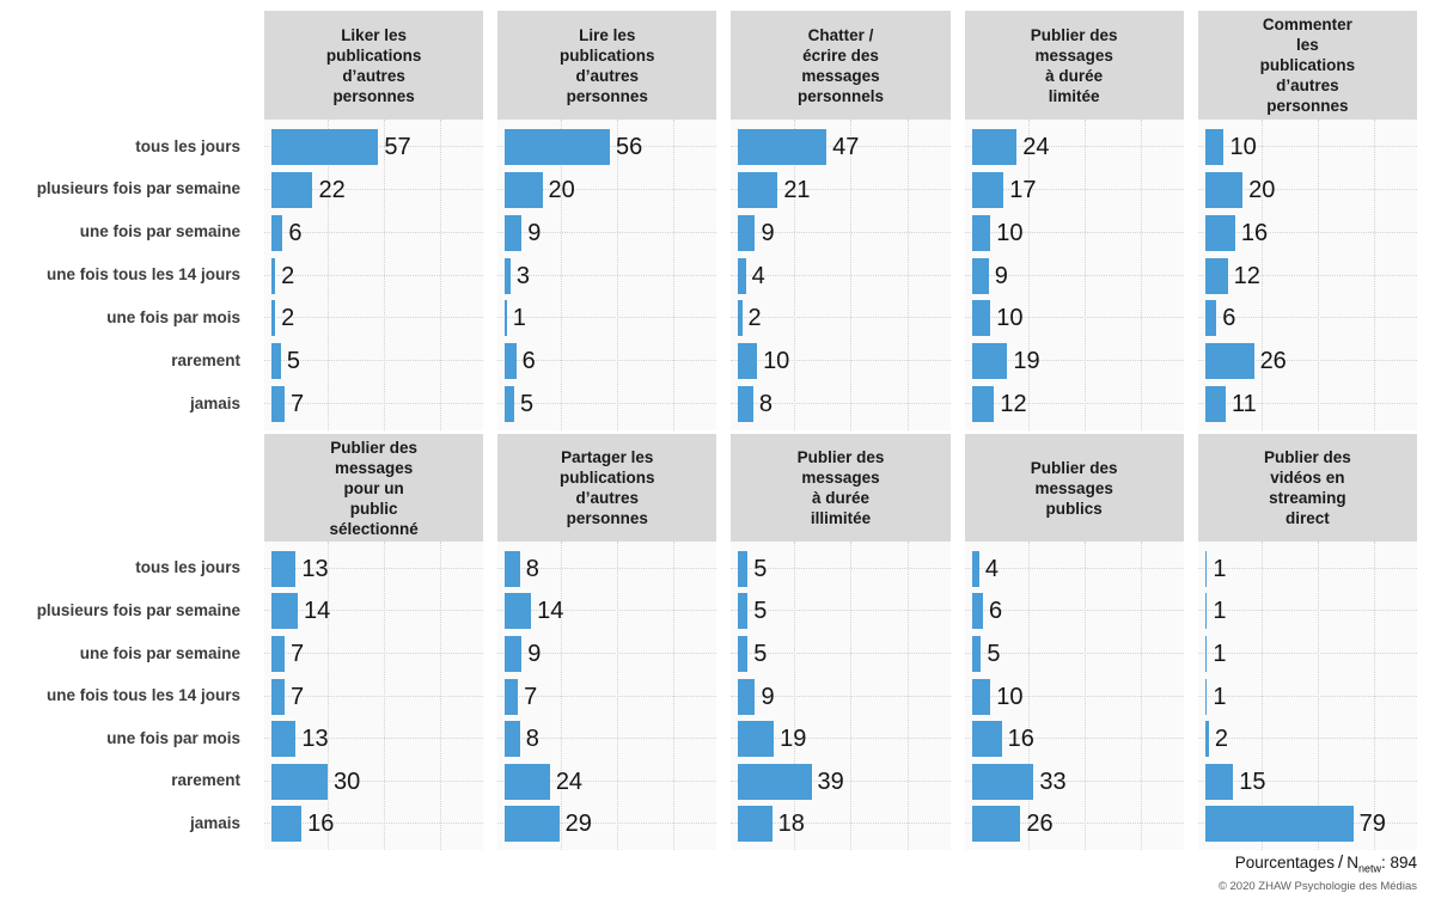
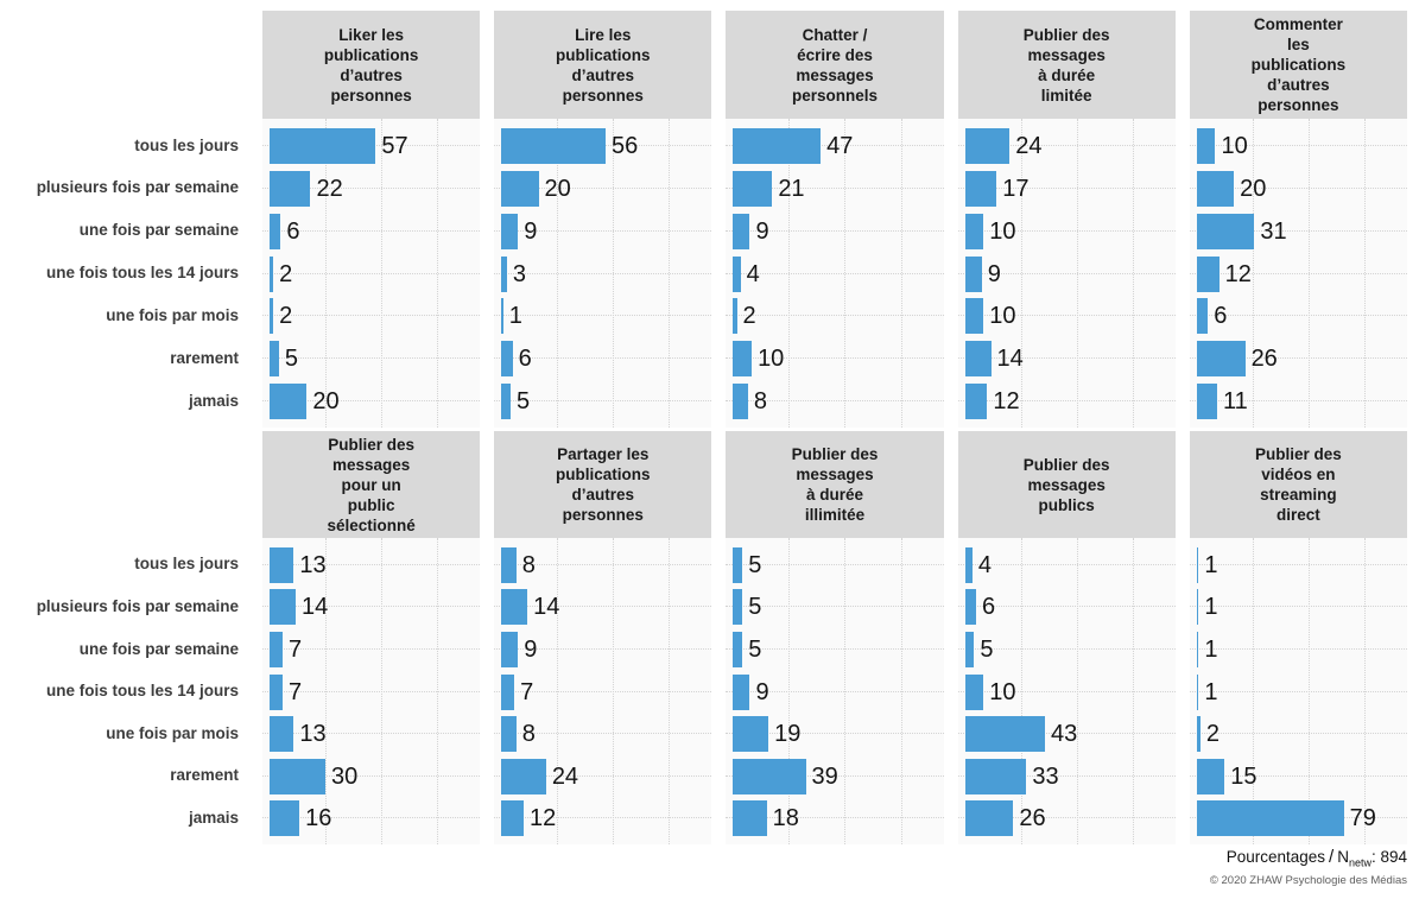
Commenter les publications d’autres personnes/une fois par semaine: 16 -> 31
Publier des messages publics/une fois par mois: 16 -> 43
Publier des messages à durée limitée/rarement: 19 -> 14
Liker les publications d’autres personnes/jamais: 7 -> 20
Partager les publications d’autres personnes/jamais: 29 -> 12
